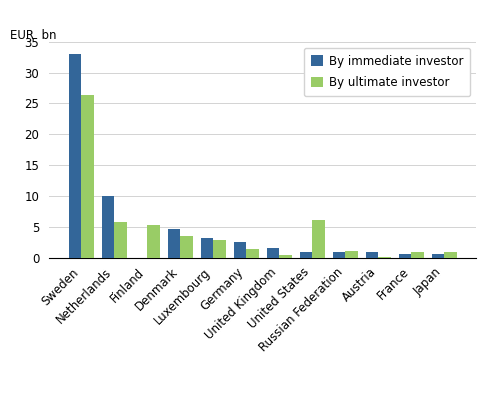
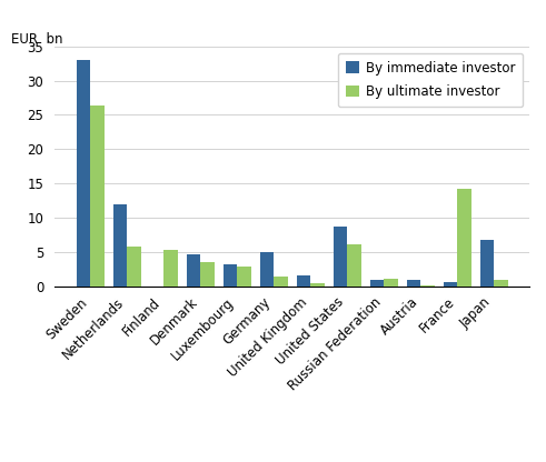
By immediate investor/Netherlands: 10.0 -> 12.0
By immediate investor/Germany: 2.6 -> 5.0
By immediate investor/United States: 1.0 -> 8.8
By ultimate investor/France: 0.9 -> 14.2
By immediate investor/Japan: 0.7 -> 6.8
